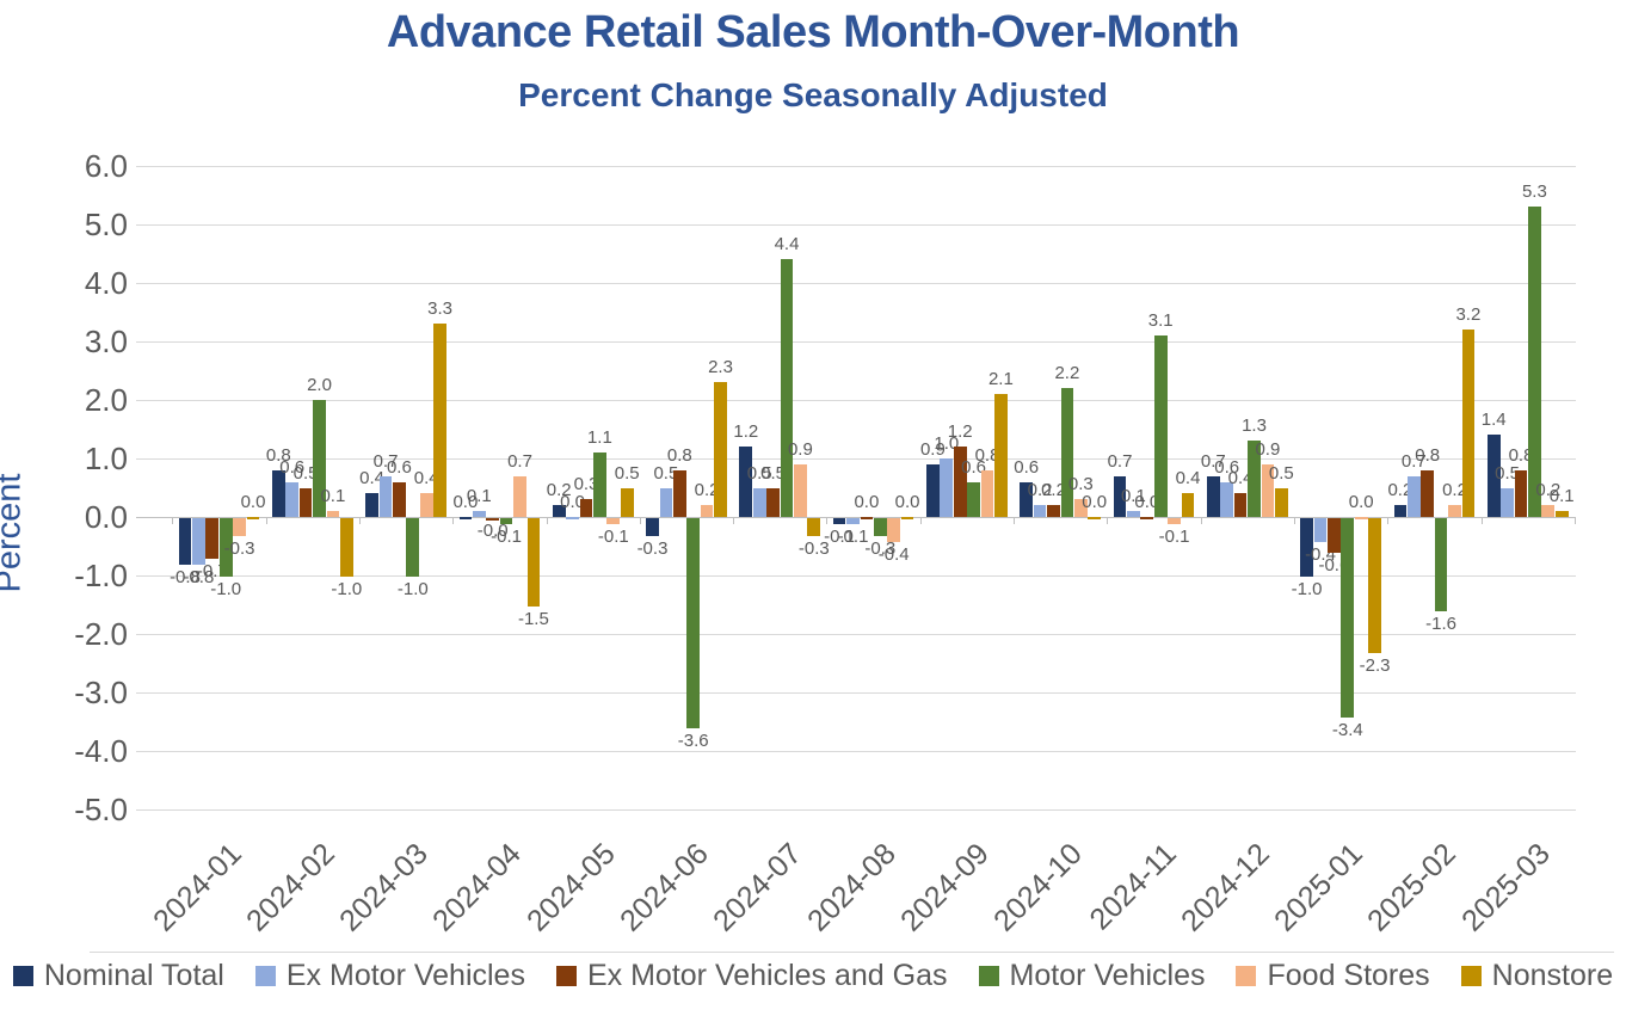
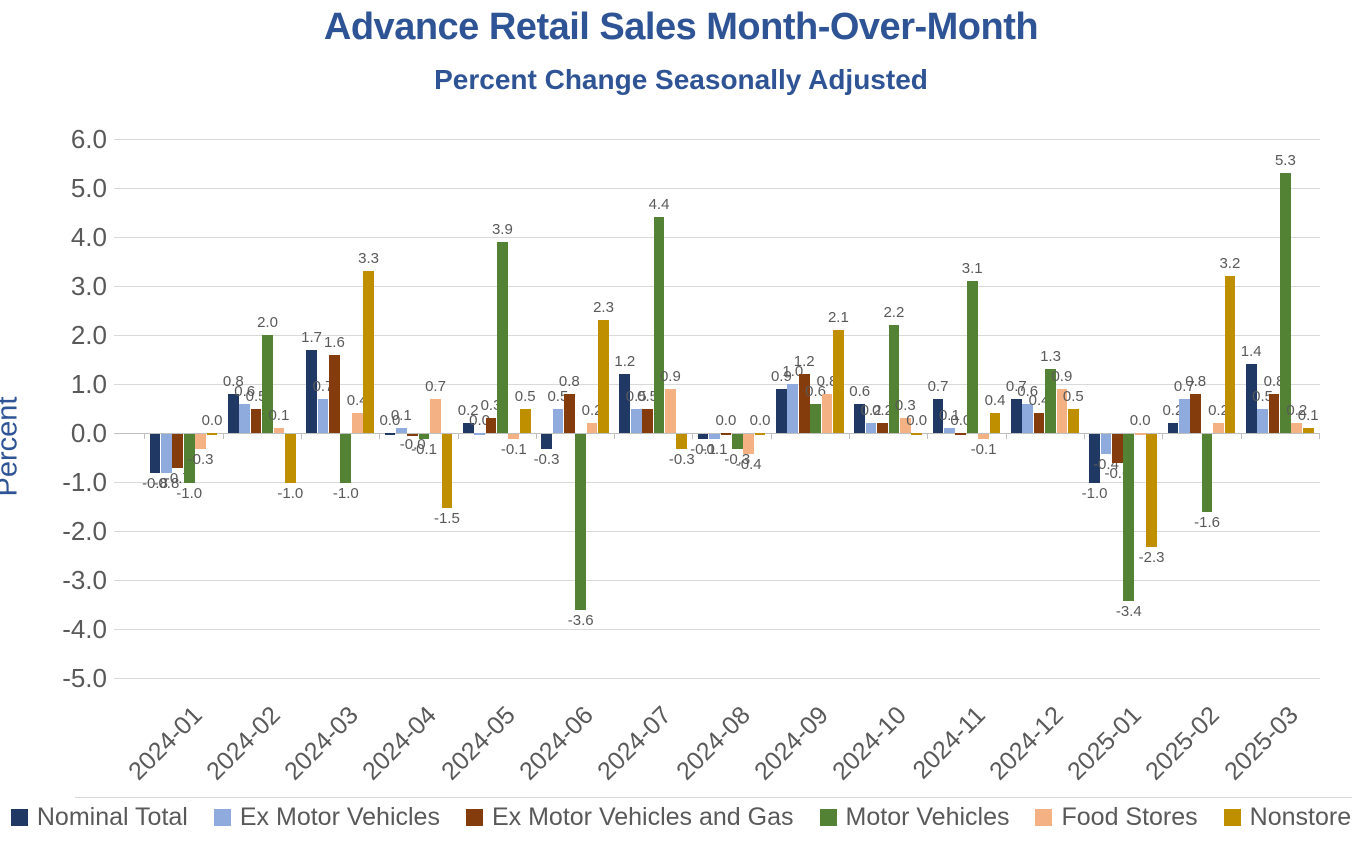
Nominal Total/2024-03: 0.4 -> 1.7
Ex Motor Vehicles and Gas/2024-03: 0.6 -> 1.6
Motor Vehicles/2024-05: 1.1 -> 3.9
